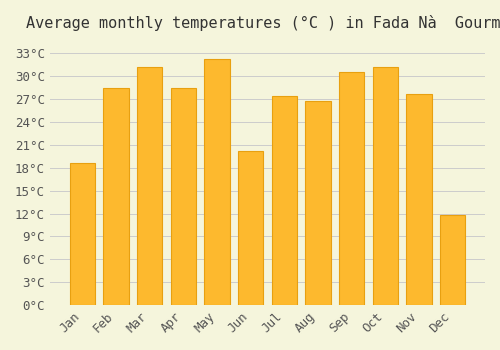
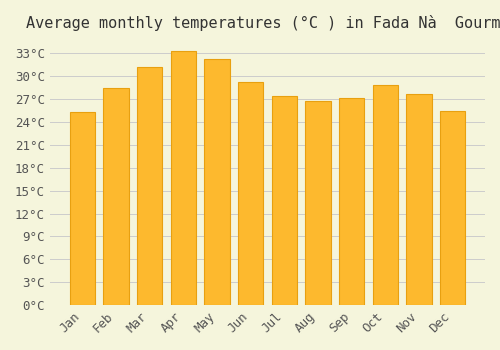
Jan: 18.6°C -> 25.3°C
Apr: 28.4°C -> 33.3°C
Jun: 20.2°C -> 29.3°C
Sep: 30.6°C -> 27.1°C
Oct: 31.2°C -> 28.8°C
Dec: 11.8°C -> 25.4°C
